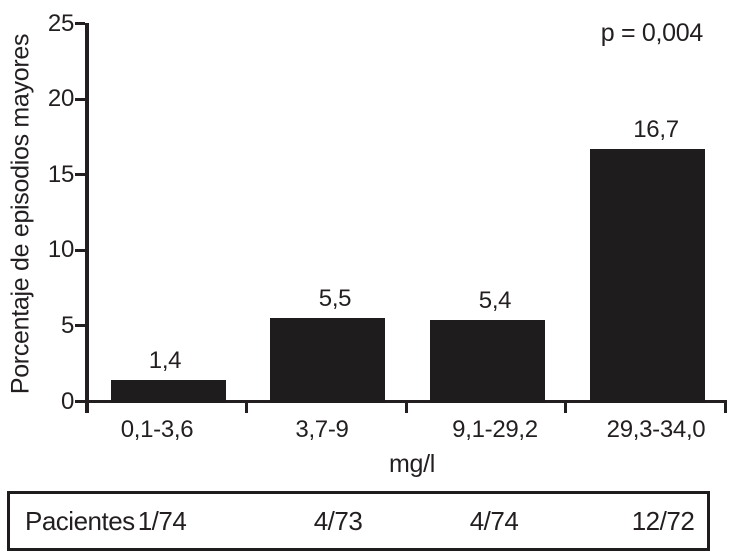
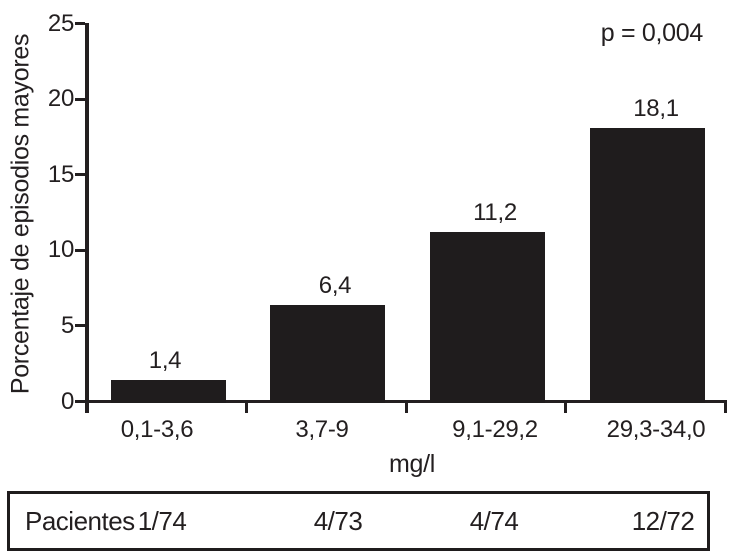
3,7-9: 5,5 -> 6,4
9,1-29,2: 5,4 -> 11,2
29,3-34,0: 16,7 -> 18,1
